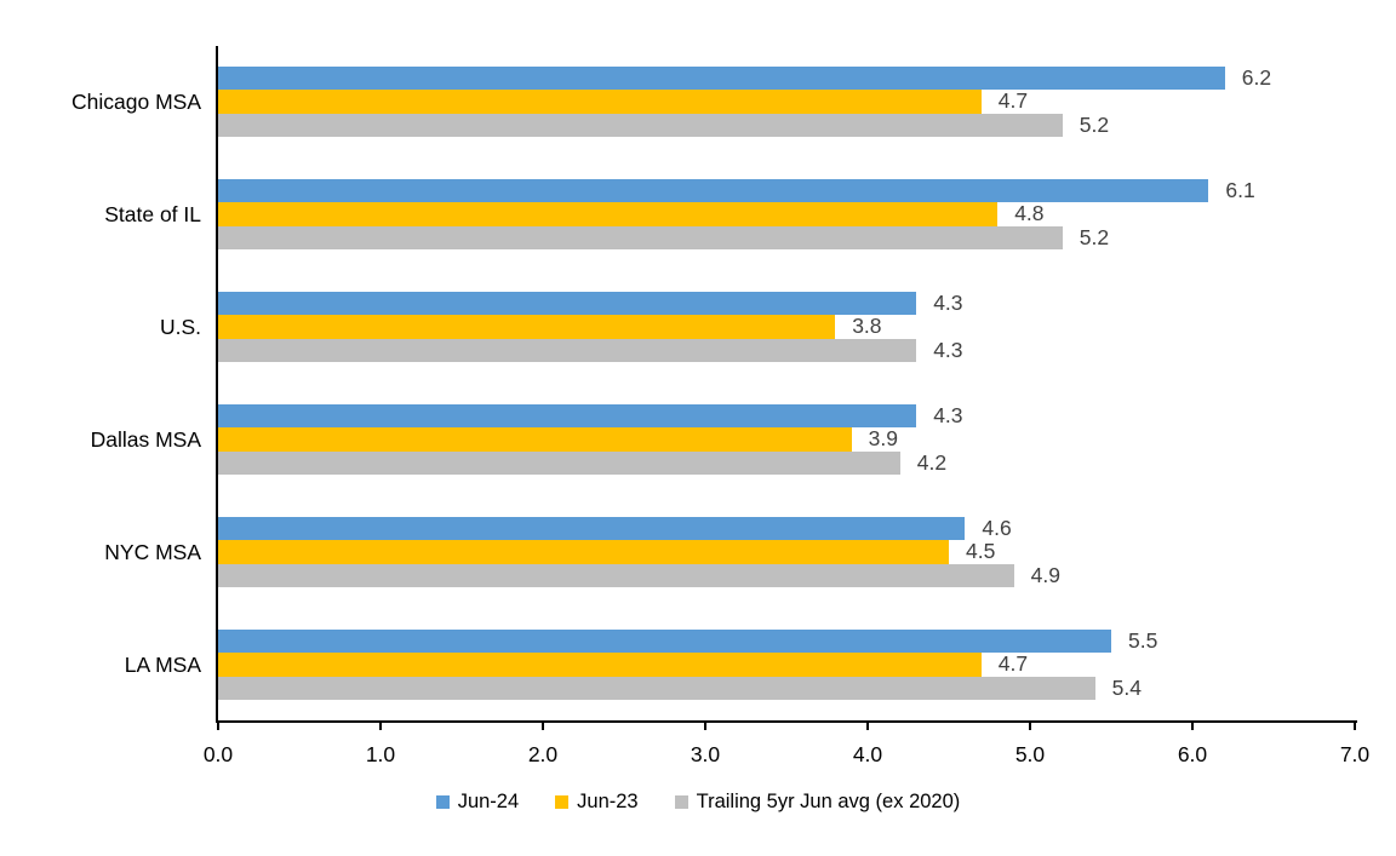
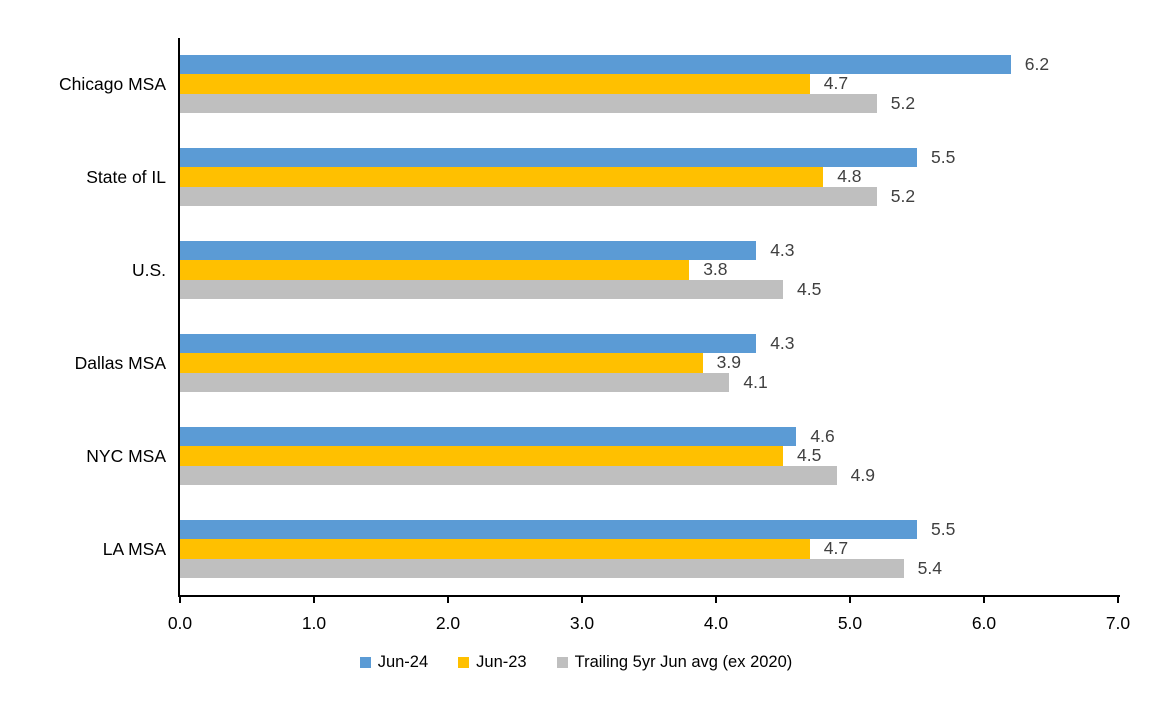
Jun-24/State of IL: 6.1 -> 5.5
Trailing 5yr Jun avg (ex 2020)/U.S.: 4.3 -> 4.5
Trailing 5yr Jun avg (ex 2020)/Dallas MSA: 4.2 -> 4.1
